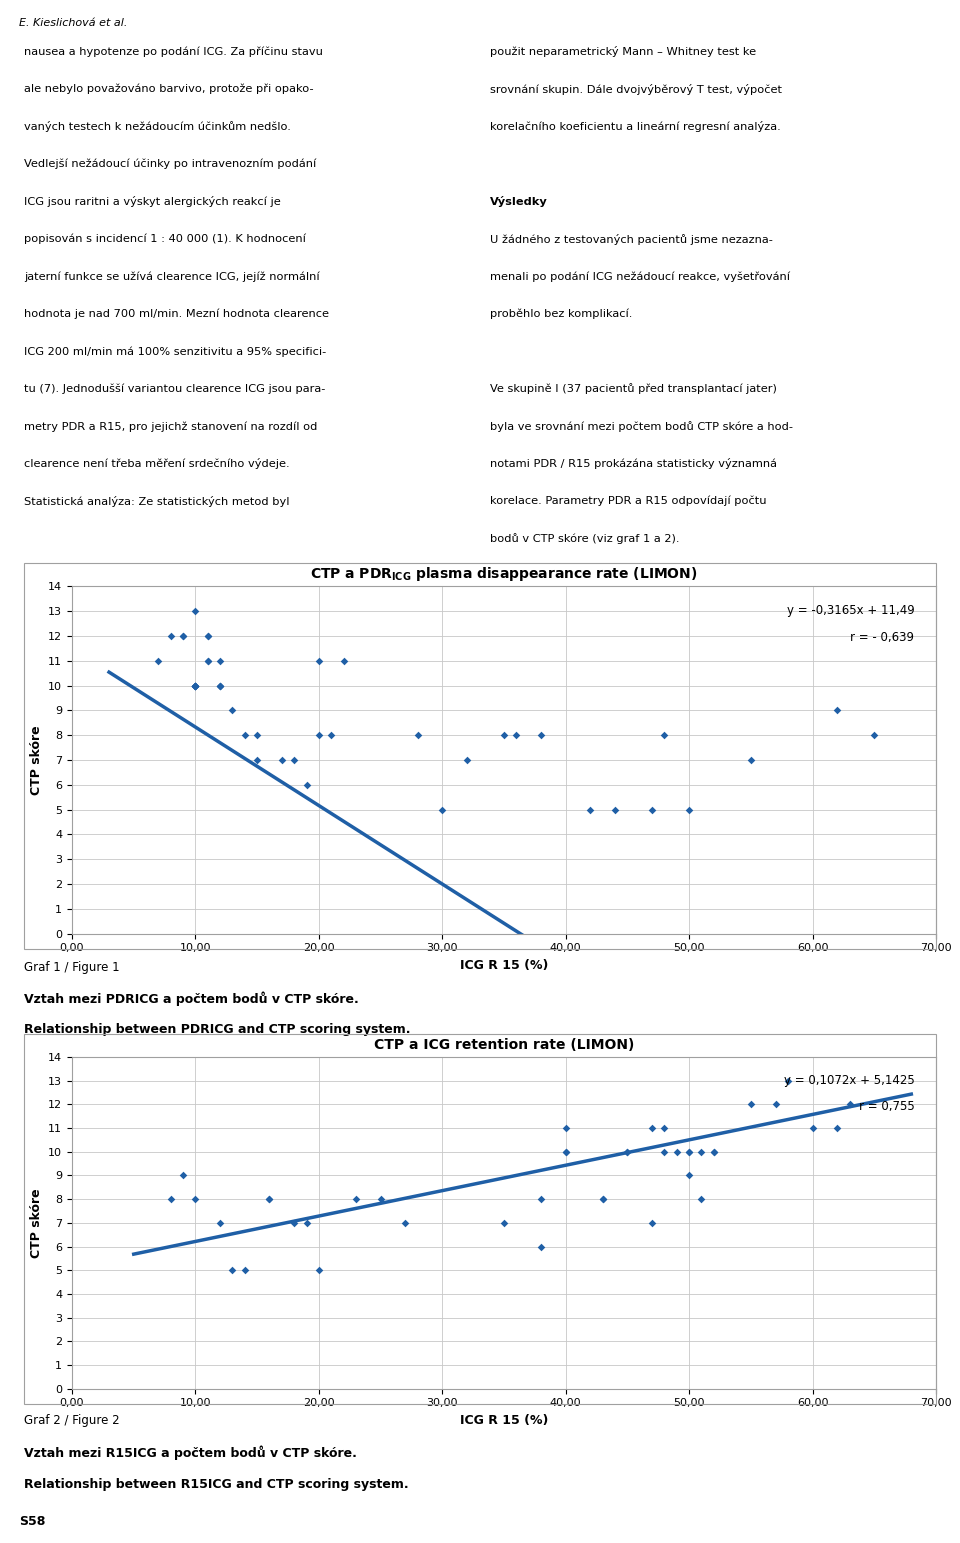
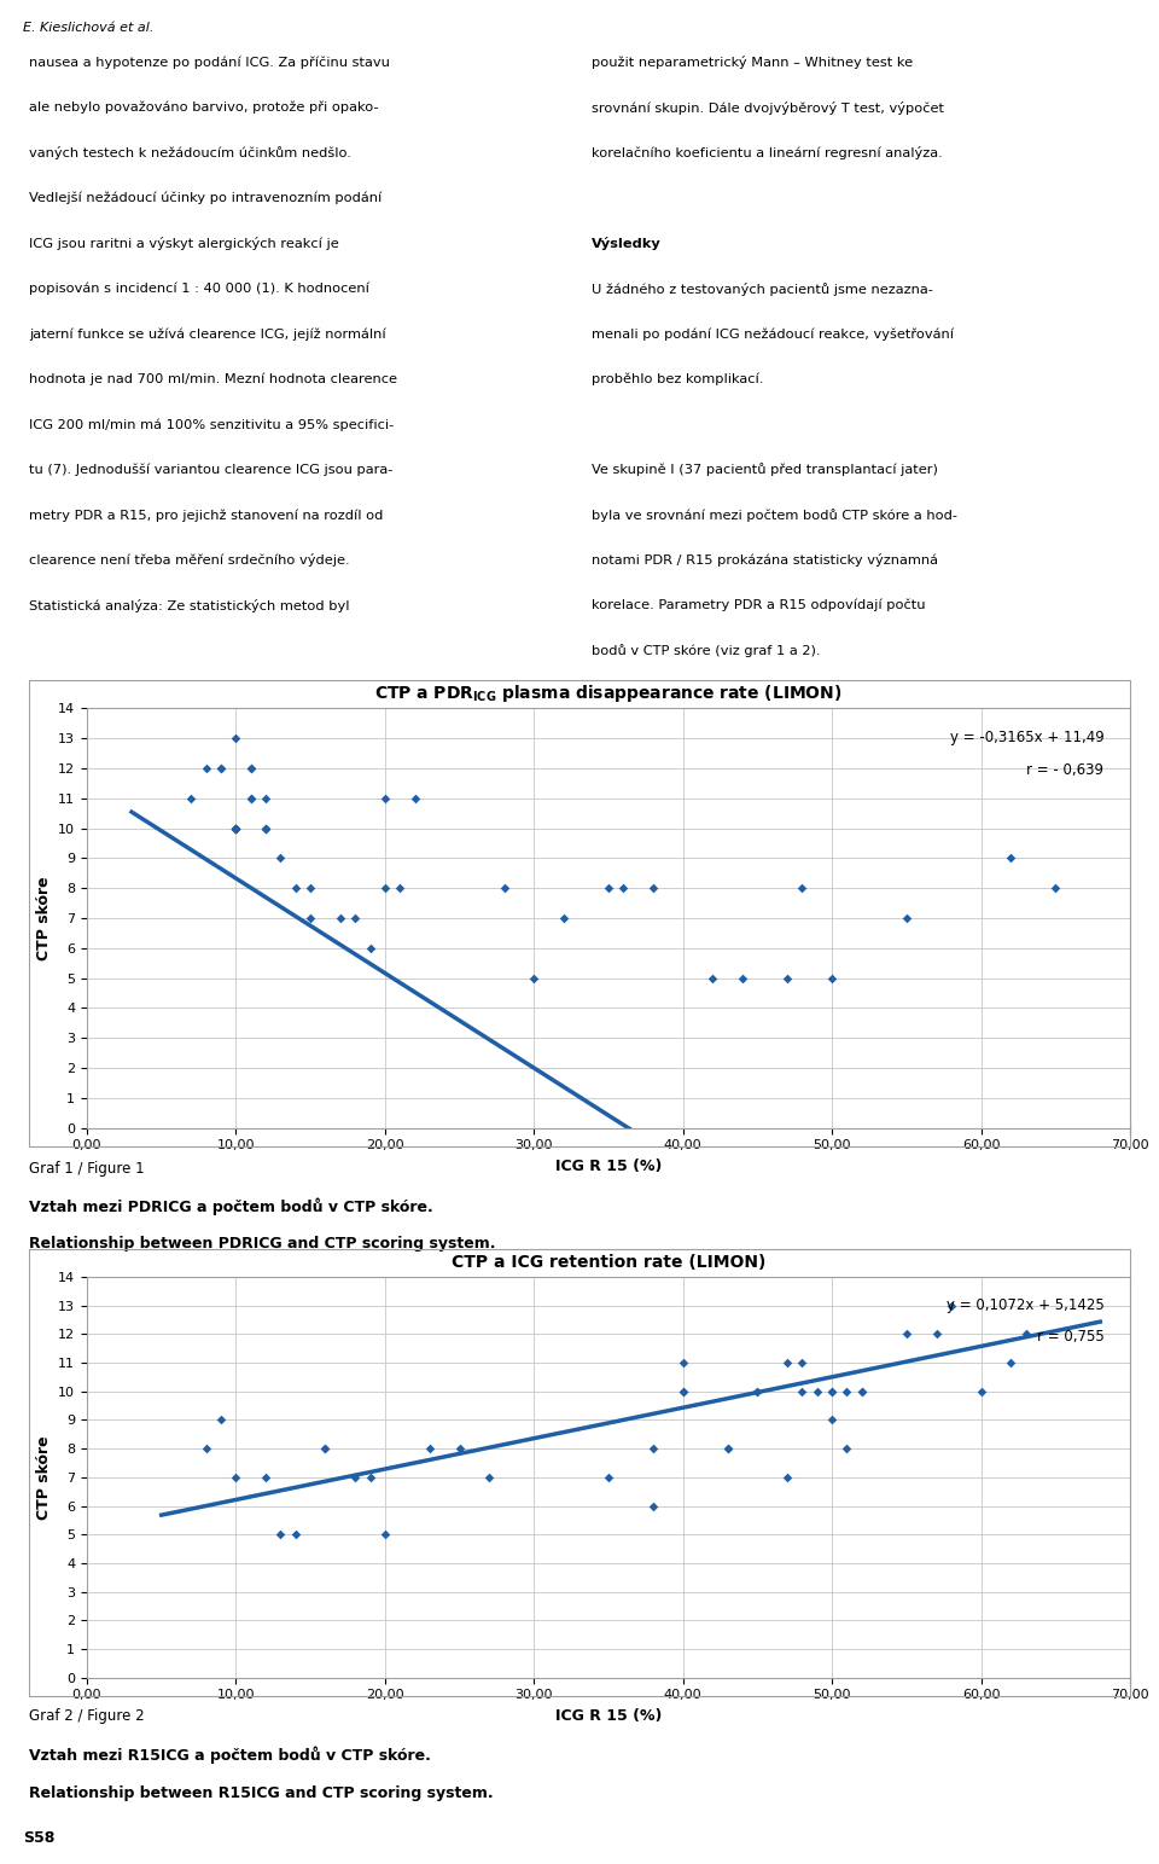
CTP a ICG retention rate (LIMON)/10,00: 8 -> 7
CTP a ICG retention rate (LIMON)/60,00: 11 -> 10
